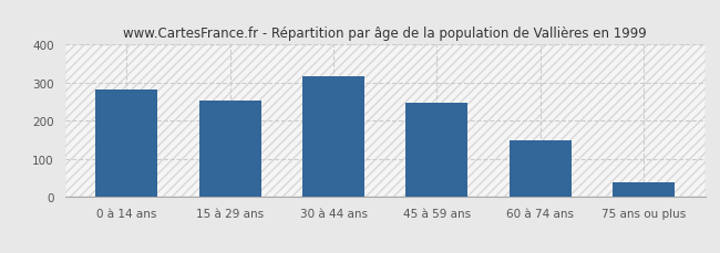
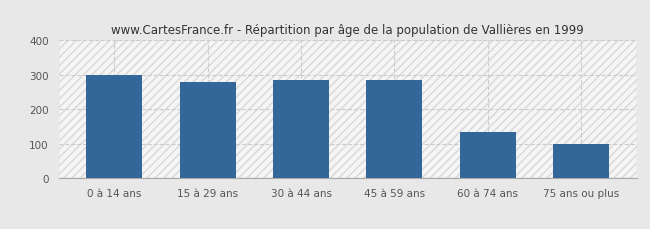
0 à 14 ans: 281 -> 300
15 à 29 ans: 252 -> 280
30 à 44 ans: 318 -> 285
45 à 59 ans: 248 -> 285
60 à 74 ans: 150 -> 135
75 ans ou plus: 38 -> 100
